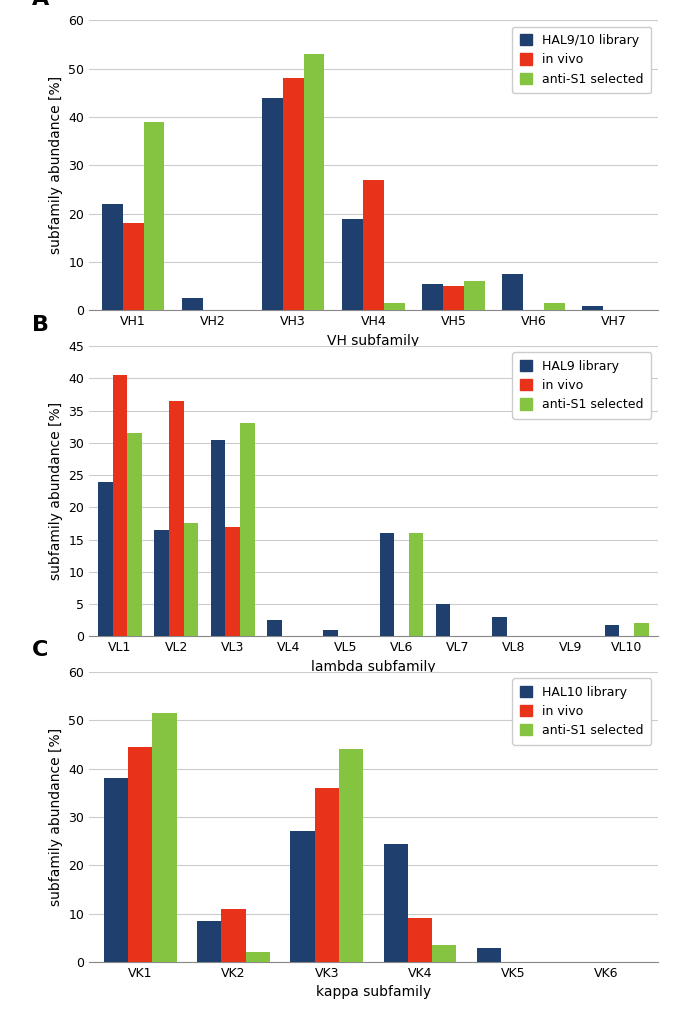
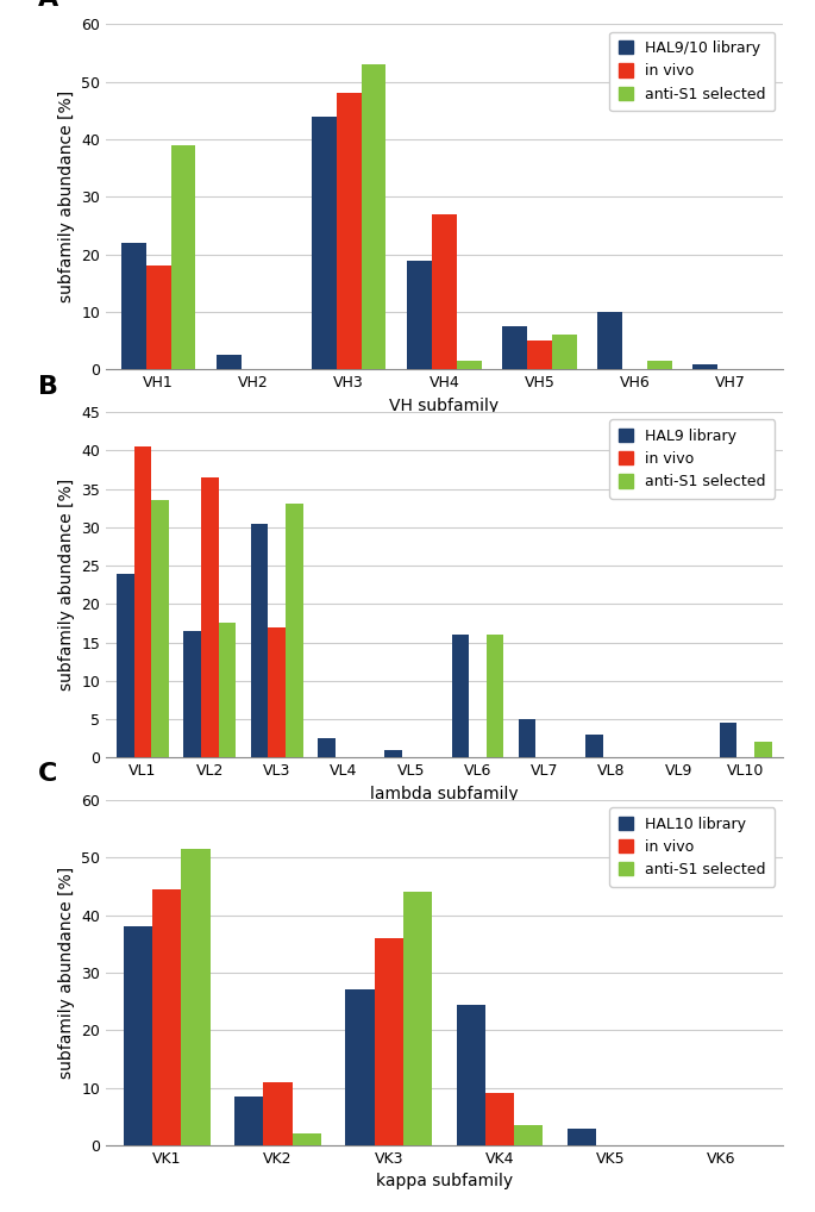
HAL9/10 library/VH5: 5.5 -> 7.5
HAL9/10 library/VH6: 7.5 -> 10.0
anti-S1 selected/VL1: 31.5 -> 33.6
HAL9 library/VL10: 1.7 -> 4.6
